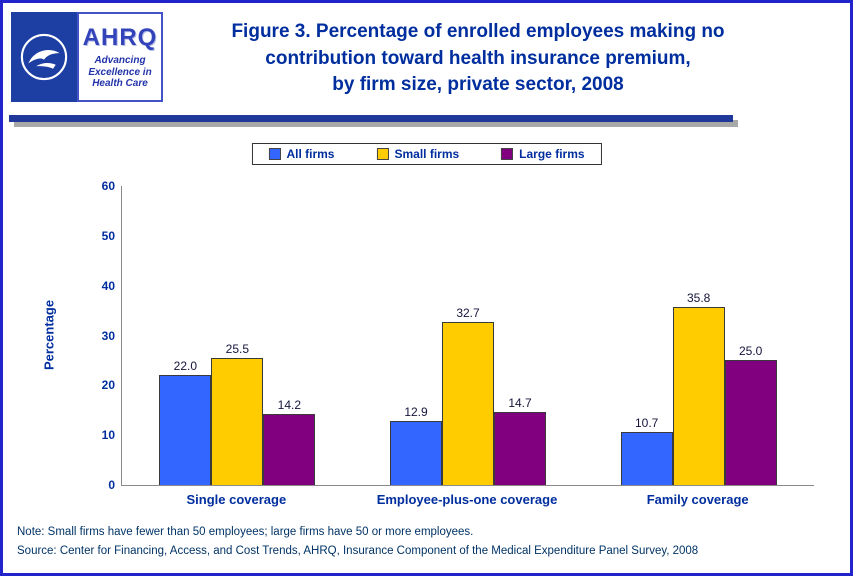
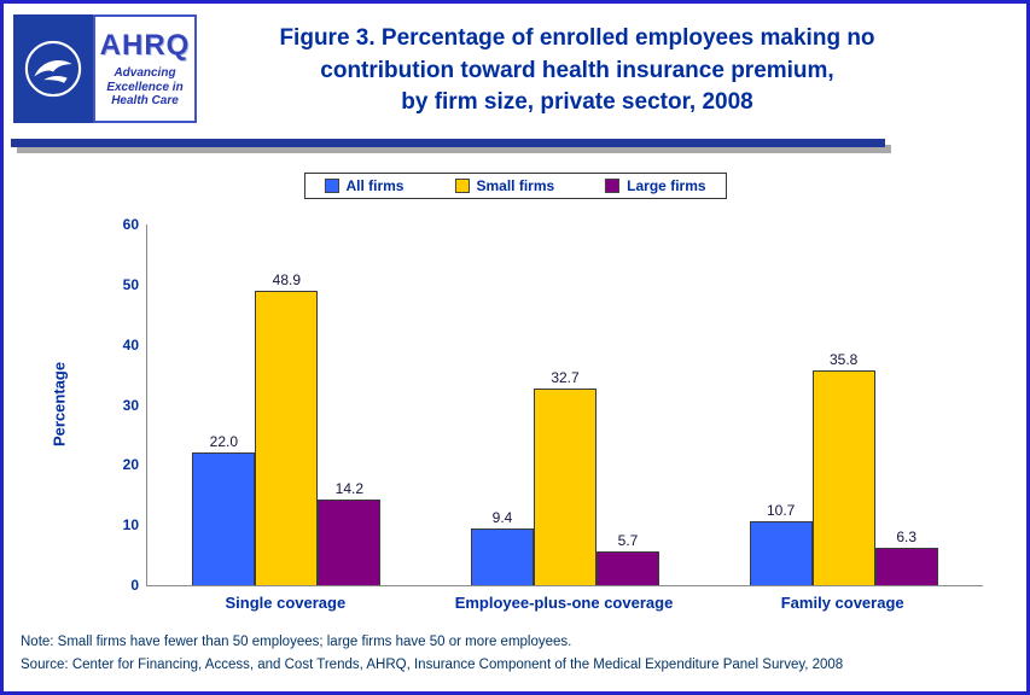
Small firms/Single coverage: 25.5 -> 48.9
All firms/Employee-plus-one coverage: 12.9 -> 9.4
Large firms/Employee-plus-one coverage: 14.7 -> 5.7
Large firms/Family coverage: 25.0 -> 6.3
